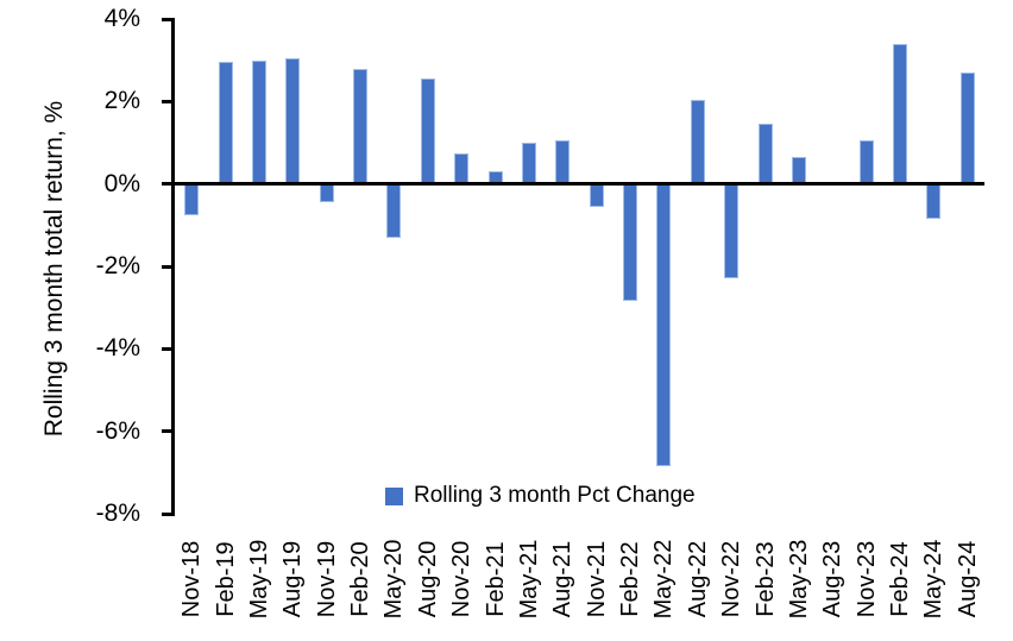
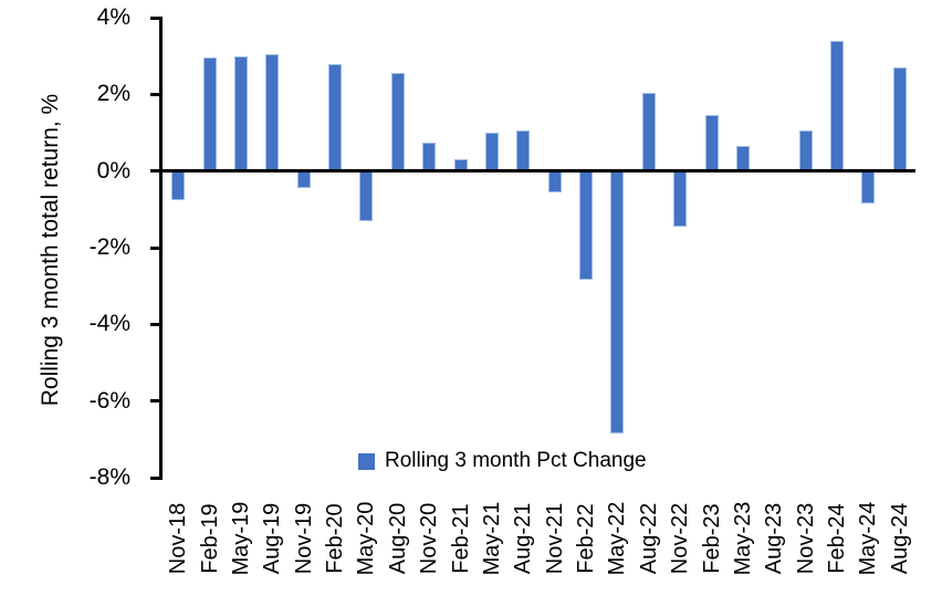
Nov-22: -2.3% -> -1.4%
